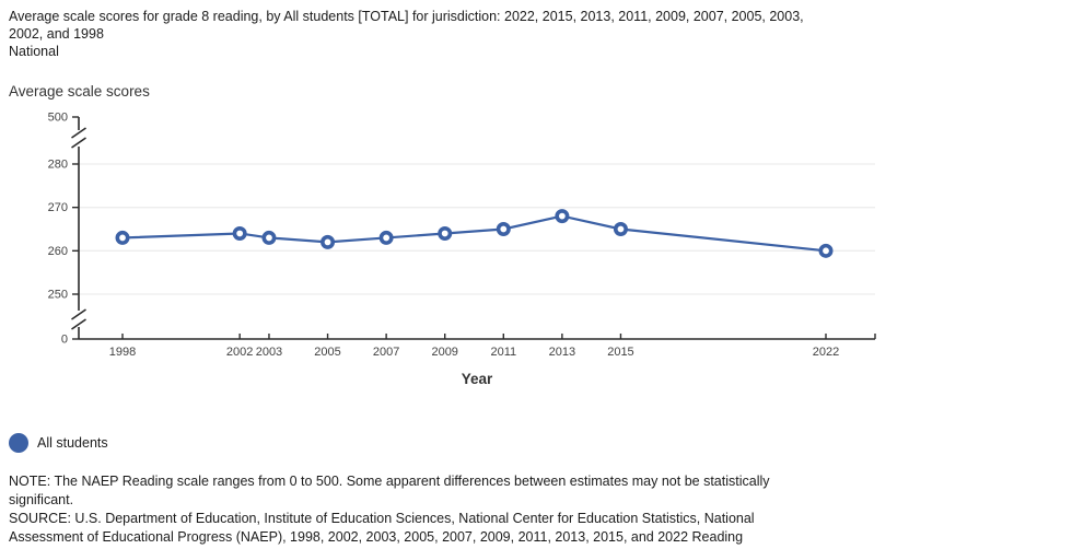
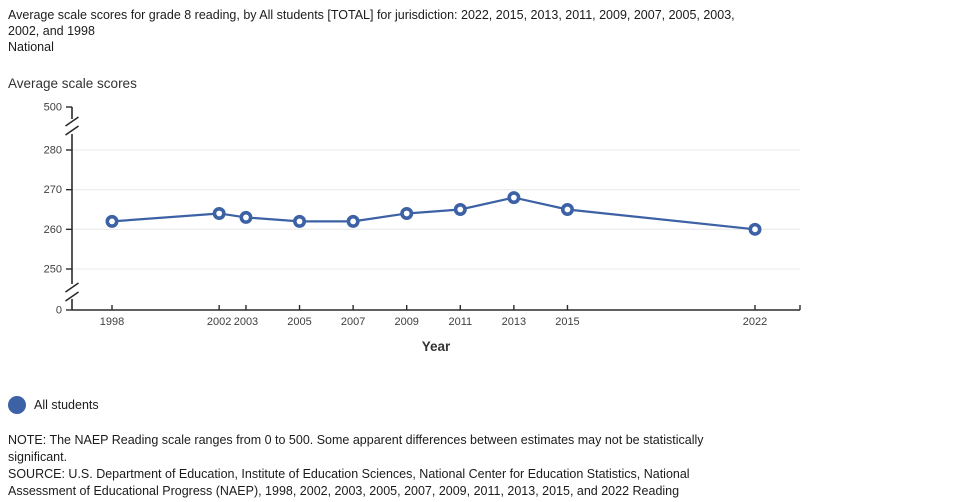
1998: 263 -> 262
2007: 263 -> 262
